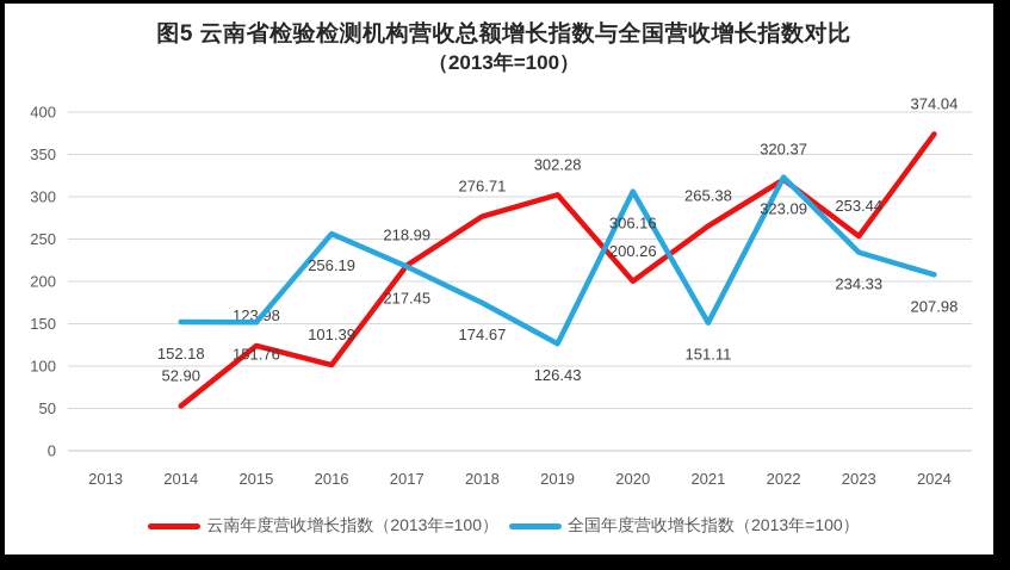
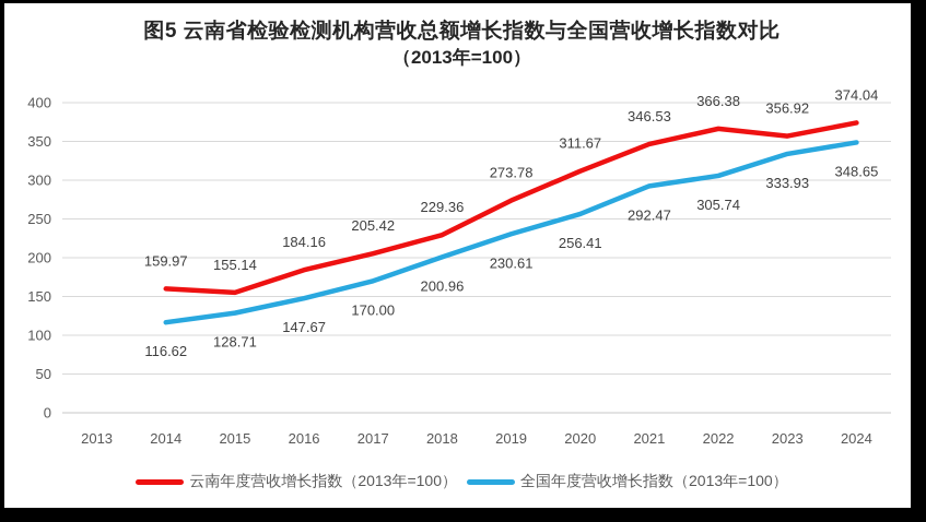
云南年度营收增长指数（2013年=100）/2014: 52.90 -> 159.97
全国年度营收增长指数（2013年=100）/2014: 152.18 -> 116.62
云南年度营收增长指数（2013年=100）/2015: 123.98 -> 155.14
全国年度营收增长指数（2013年=100）/2015: 151.76 -> 128.71
云南年度营收增长指数（2013年=100）/2016: 101.39 -> 184.16
全国年度营收增长指数（2013年=100）/2016: 256.19 -> 147.67
云南年度营收增长指数（2013年=100）/2017: 218.99 -> 205.42
全国年度营收增长指数（2013年=100）/2017: 217.45 -> 170.00
云南年度营收增长指数（2013年=100）/2018: 276.71 -> 229.36
全国年度营收增长指数（2013年=100）/2018: 174.67 -> 200.96
云南年度营收增长指数（2013年=100）/2019: 302.28 -> 273.78
全国年度营收增长指数（2013年=100）/2019: 126.43 -> 230.61
云南年度营收增长指数（2013年=100）/2020: 200.26 -> 311.67
全国年度营收增长指数（2013年=100）/2020: 306.16 -> 256.41
云南年度营收增长指数（2013年=100）/2021: 265.38 -> 346.53
全国年度营收增长指数（2013年=100）/2021: 151.11 -> 292.47
云南年度营收增长指数（2013年=100）/2022: 320.37 -> 366.38
全国年度营收增长指数（2013年=100）/2022: 323.09 -> 305.74
云南年度营收增长指数（2013年=100）/2023: 253.44 -> 356.92
全国年度营收增长指数（2013年=100）/2023: 234.33 -> 333.93
全国年度营收增长指数（2013年=100）/2024: 207.98 -> 348.65
